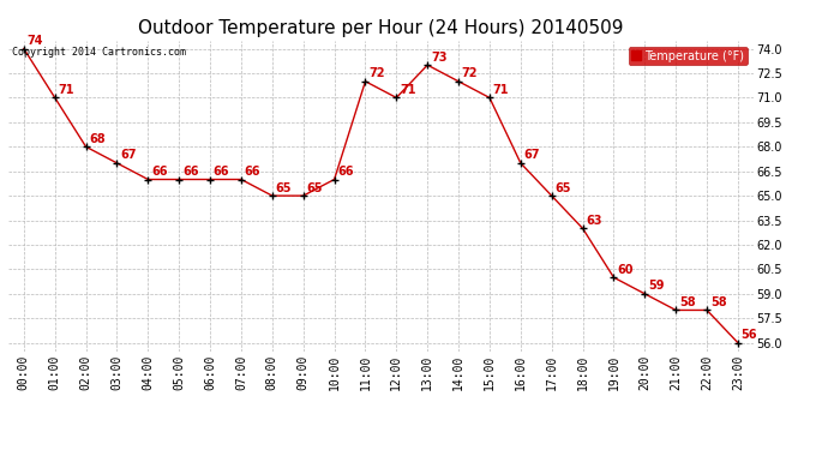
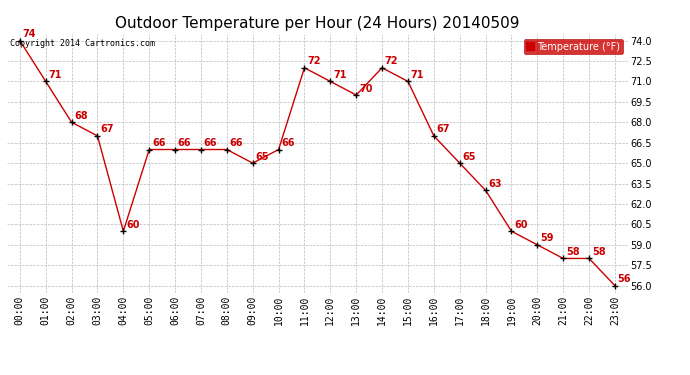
04:00: 66 -> 60
08:00: 65 -> 66
13:00: 73 -> 70
